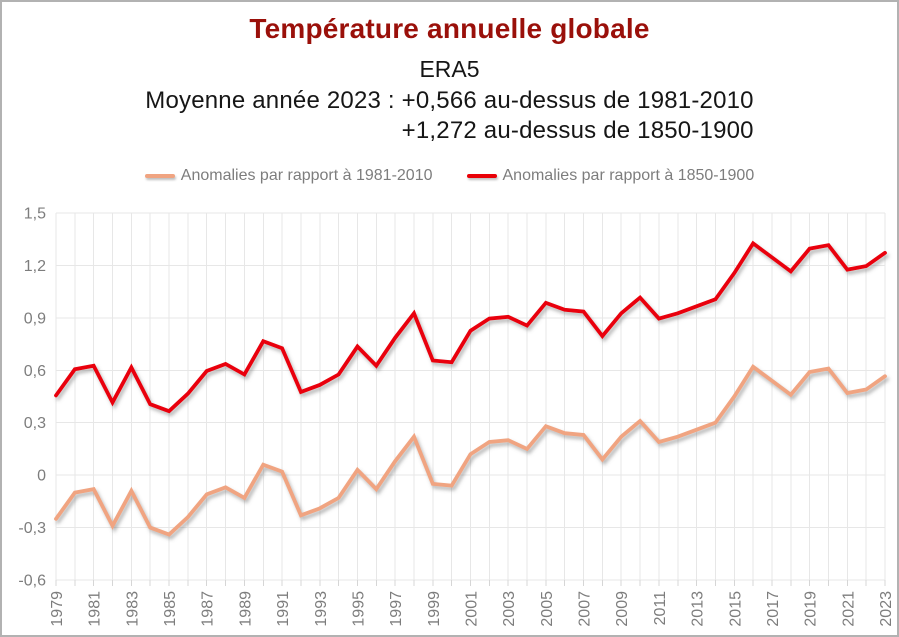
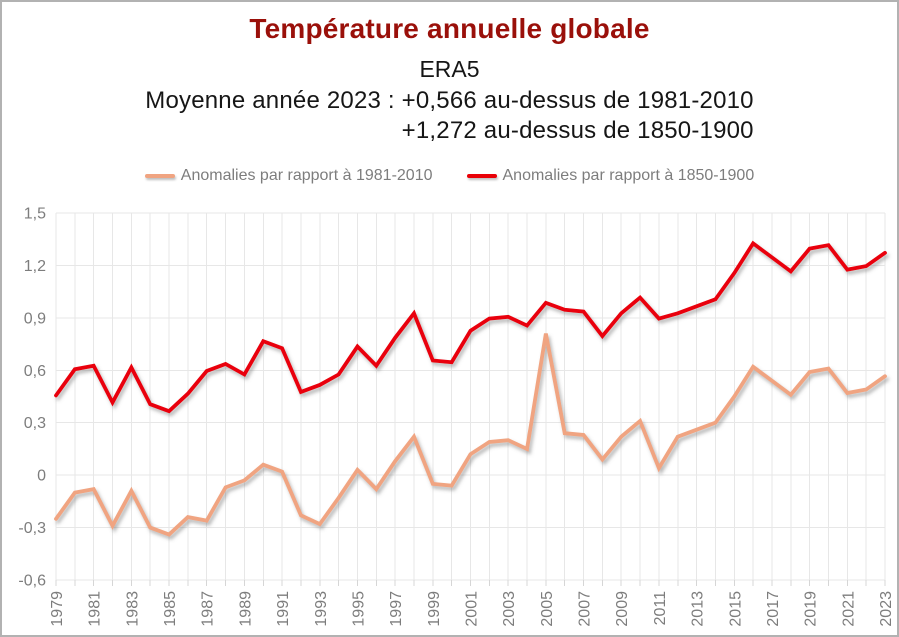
Anomalies par rapport à 1981-2010/1987: -0,11 -> -0,26
Anomalies par rapport à 1981-2010/1989: -0,13 -> -0,03
Anomalies par rapport à 1981-2010/1993: -0,19 -> -0,28
Anomalies par rapport à 1981-2010/2005: 0,28 -> 0,81
Anomalies par rapport à 1981-2010/2011: 0,19 -> 0,04
